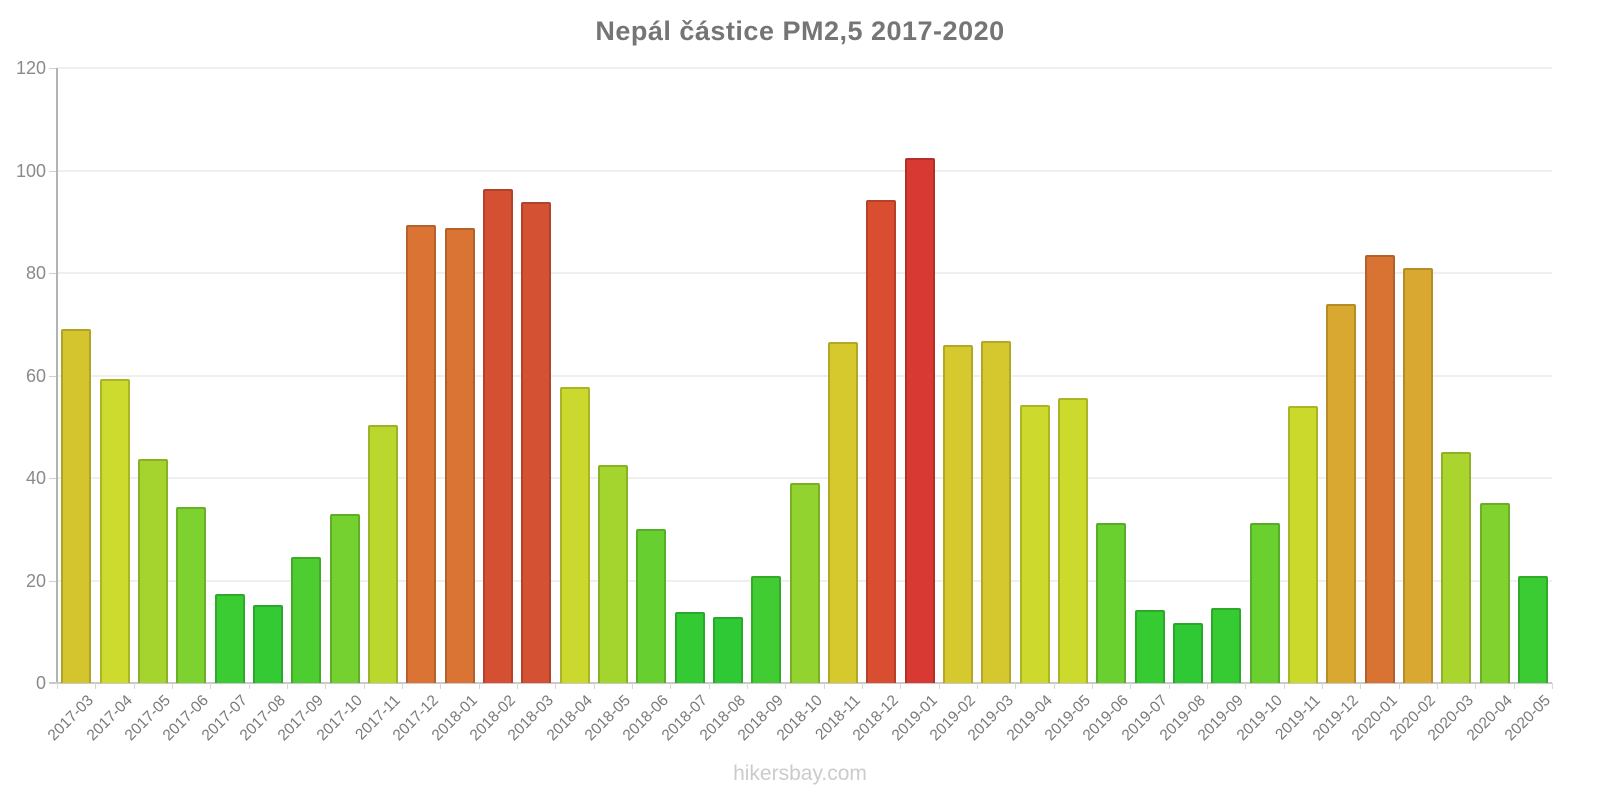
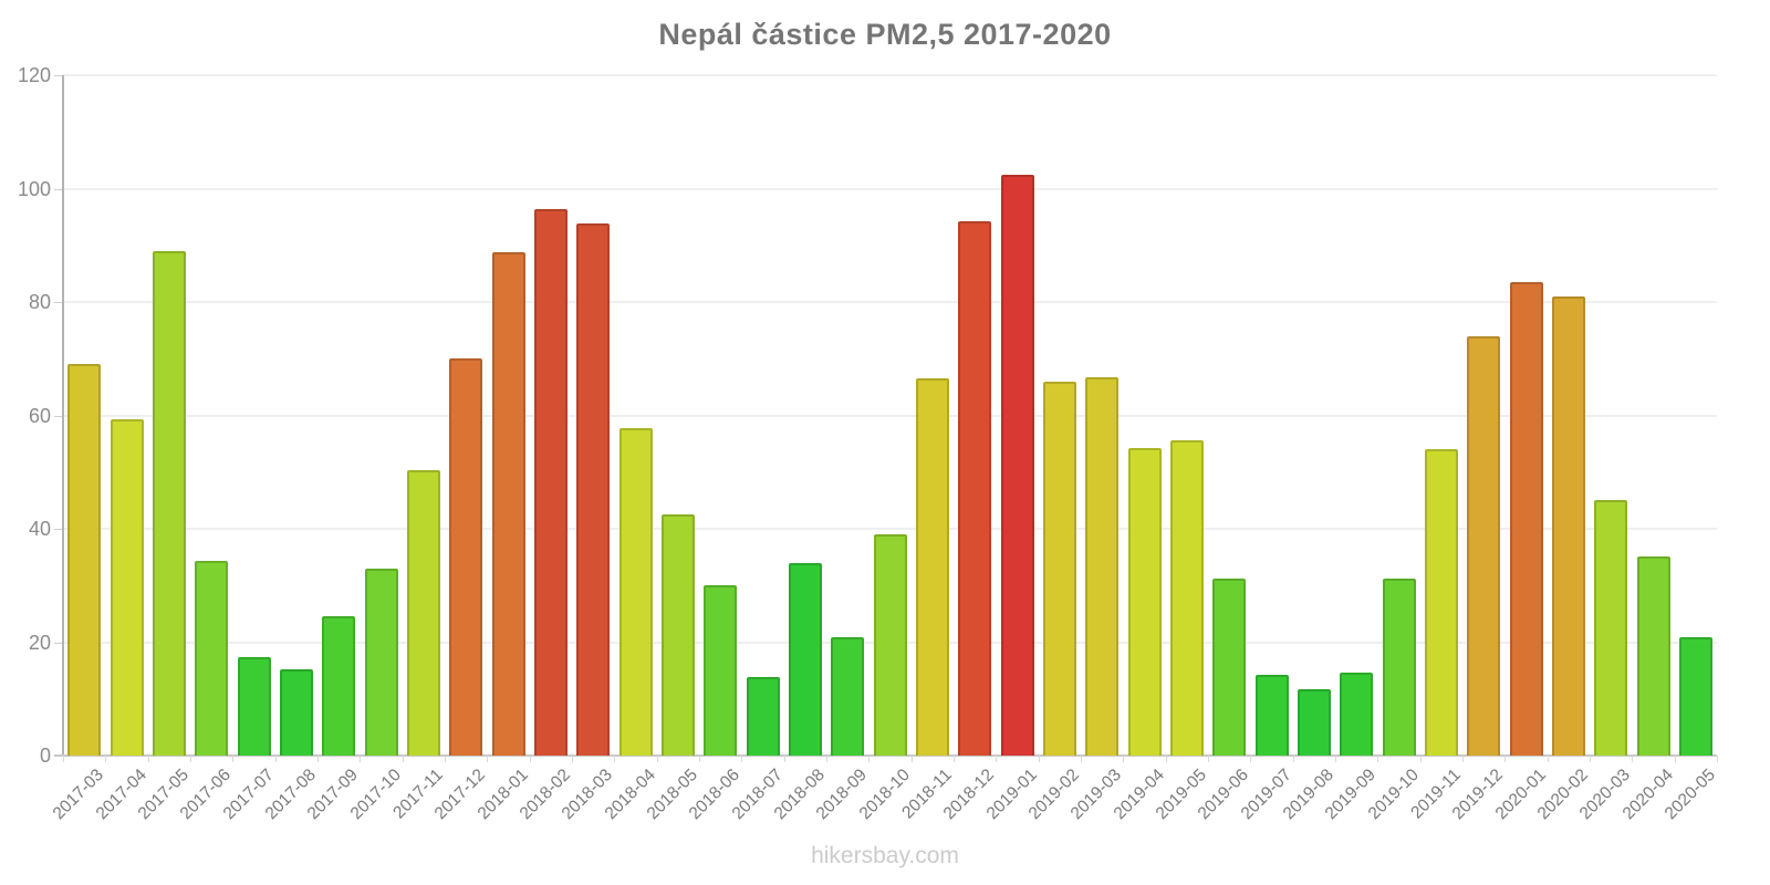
2017-05: 44 -> 89
2017-12: 89 -> 70
2018-08: 13 -> 34
